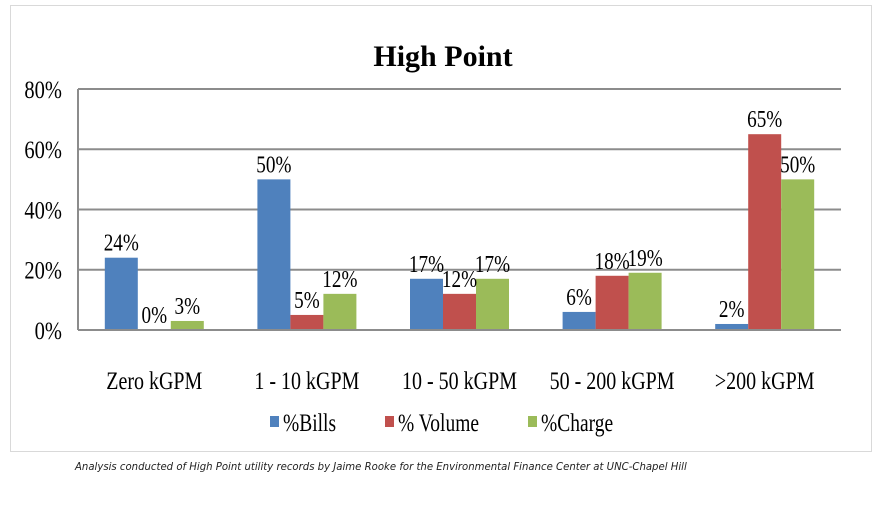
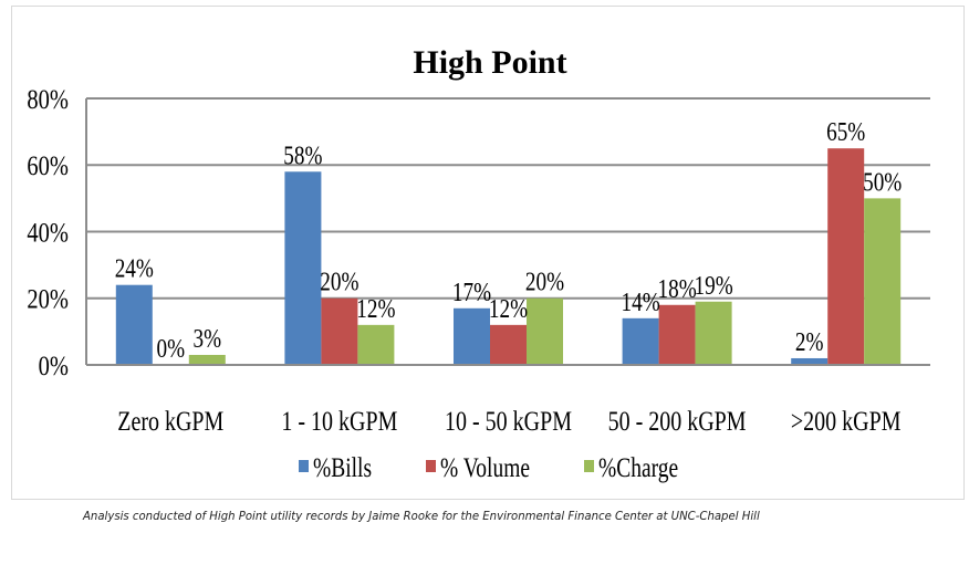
%Bills/1 - 10 kGPM: 50% -> 58%
% Volume/1 - 10 kGPM: 5% -> 20%
%Charge/10 - 50 kGPM: 17% -> 20%
%Bills/50 - 200 kGPM: 6% -> 14%
